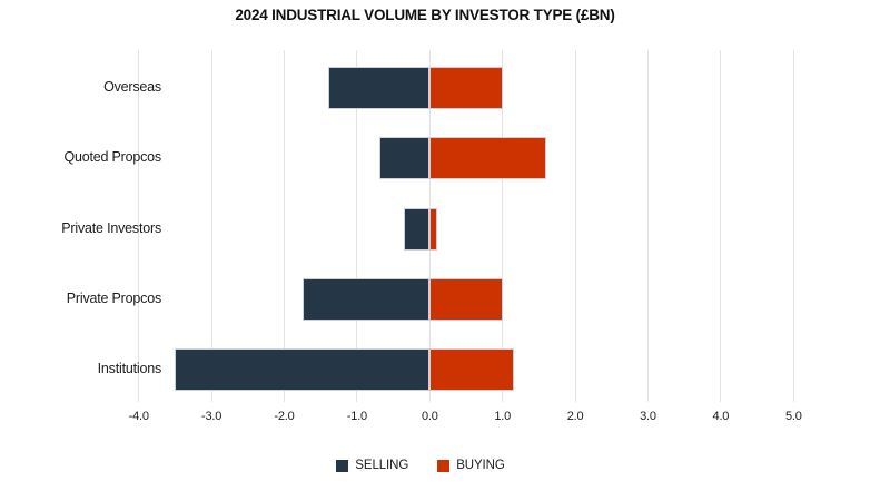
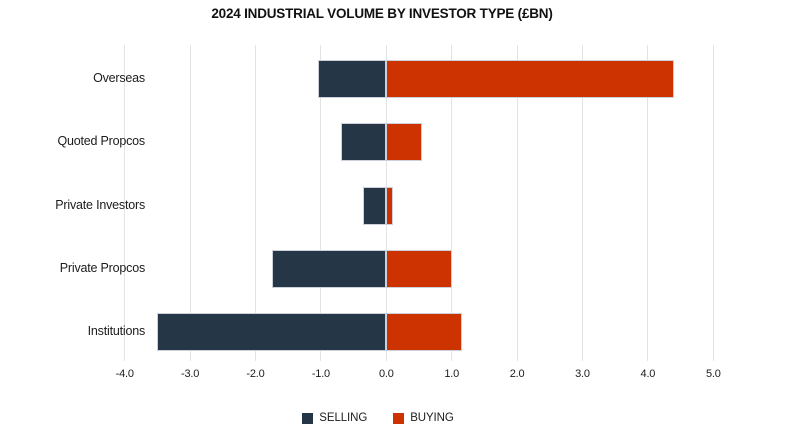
SELLING/Overseas: -1.4 -> -1.1
BUYING/Overseas: 1.0 -> 4.4
BUYING/Quoted Propcos: 1.6 -> 0.6
